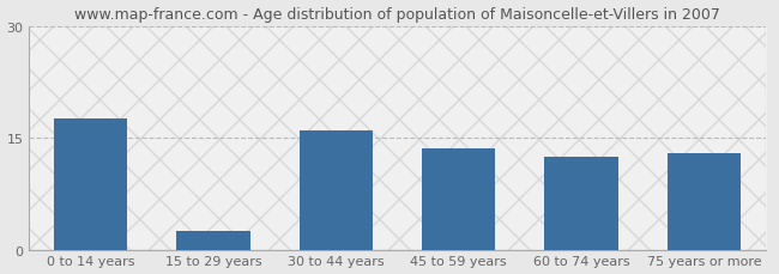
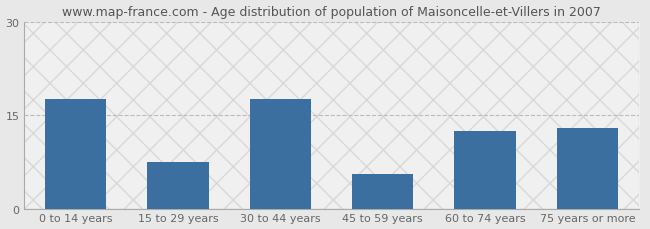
15 to 29 years: 2.5 -> 7.4
30 to 44 years: 16.0 -> 17.6
45 to 59 years: 13.5 -> 5.6
